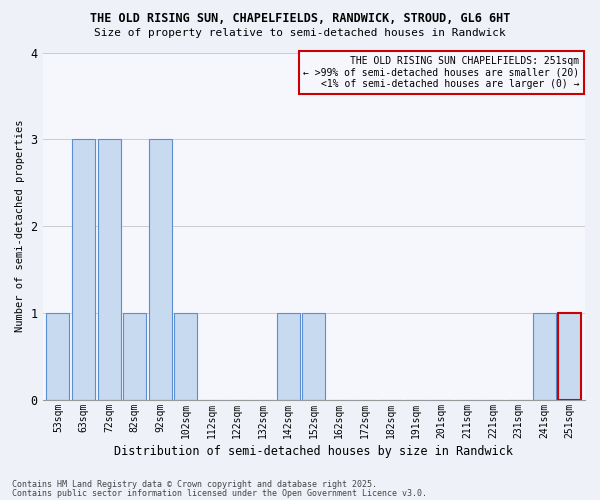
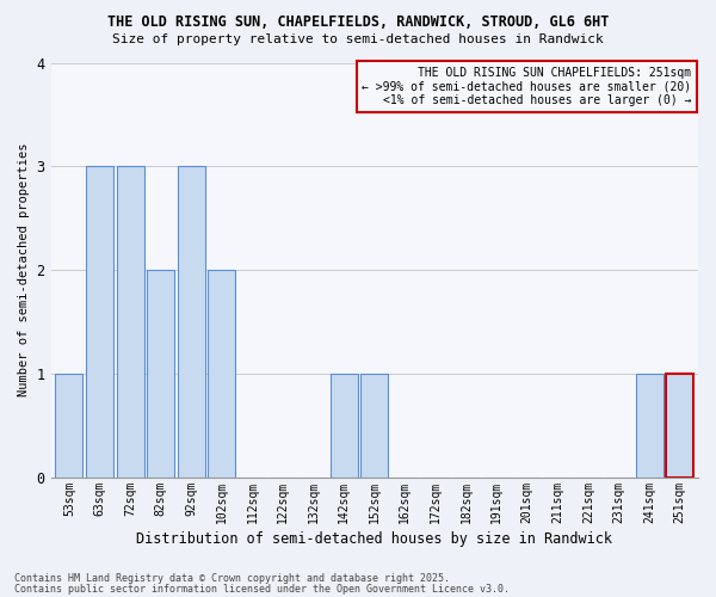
82sqm: 1 -> 2
102sqm: 1 -> 2
